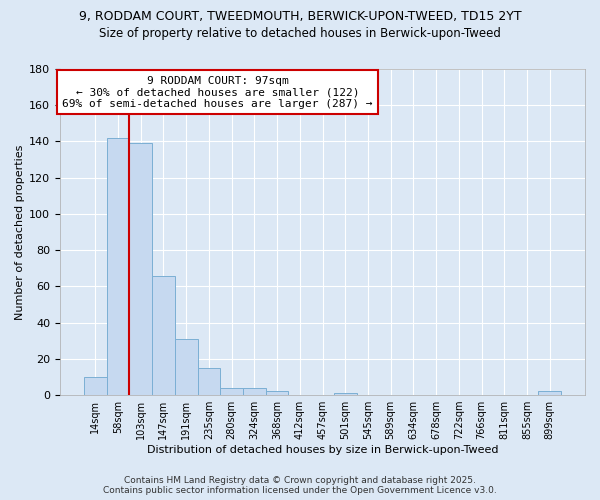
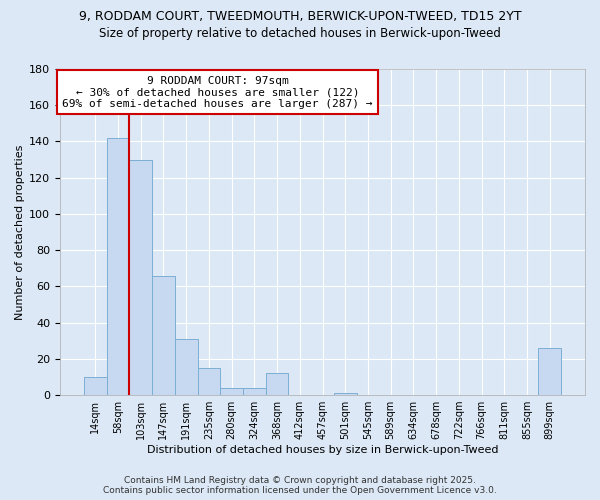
103sqm: 139 -> 130
368sqm: 2 -> 12
899sqm: 2 -> 26
